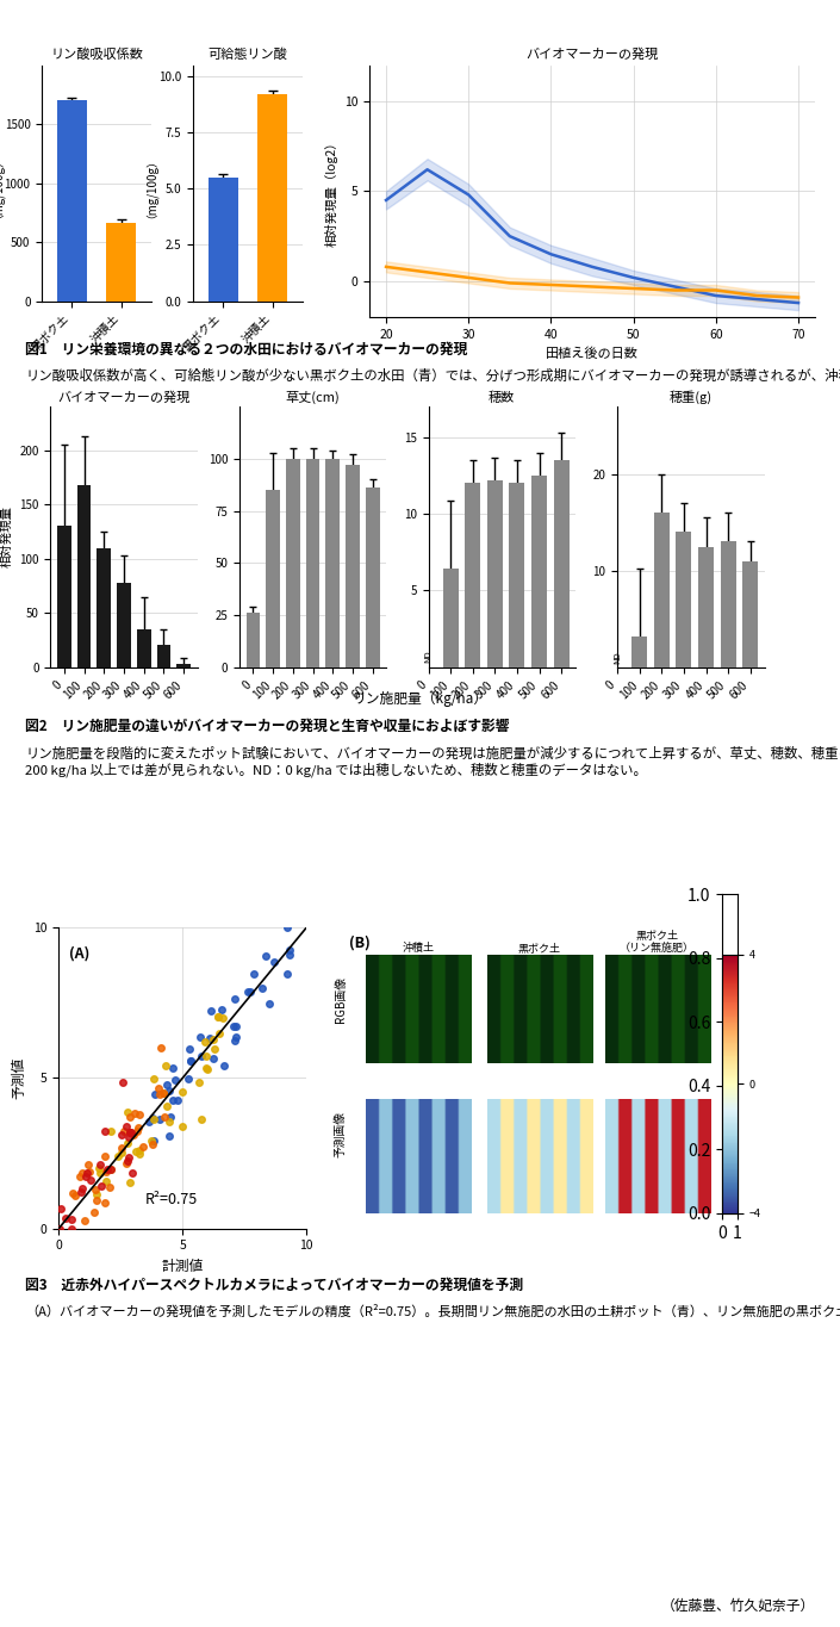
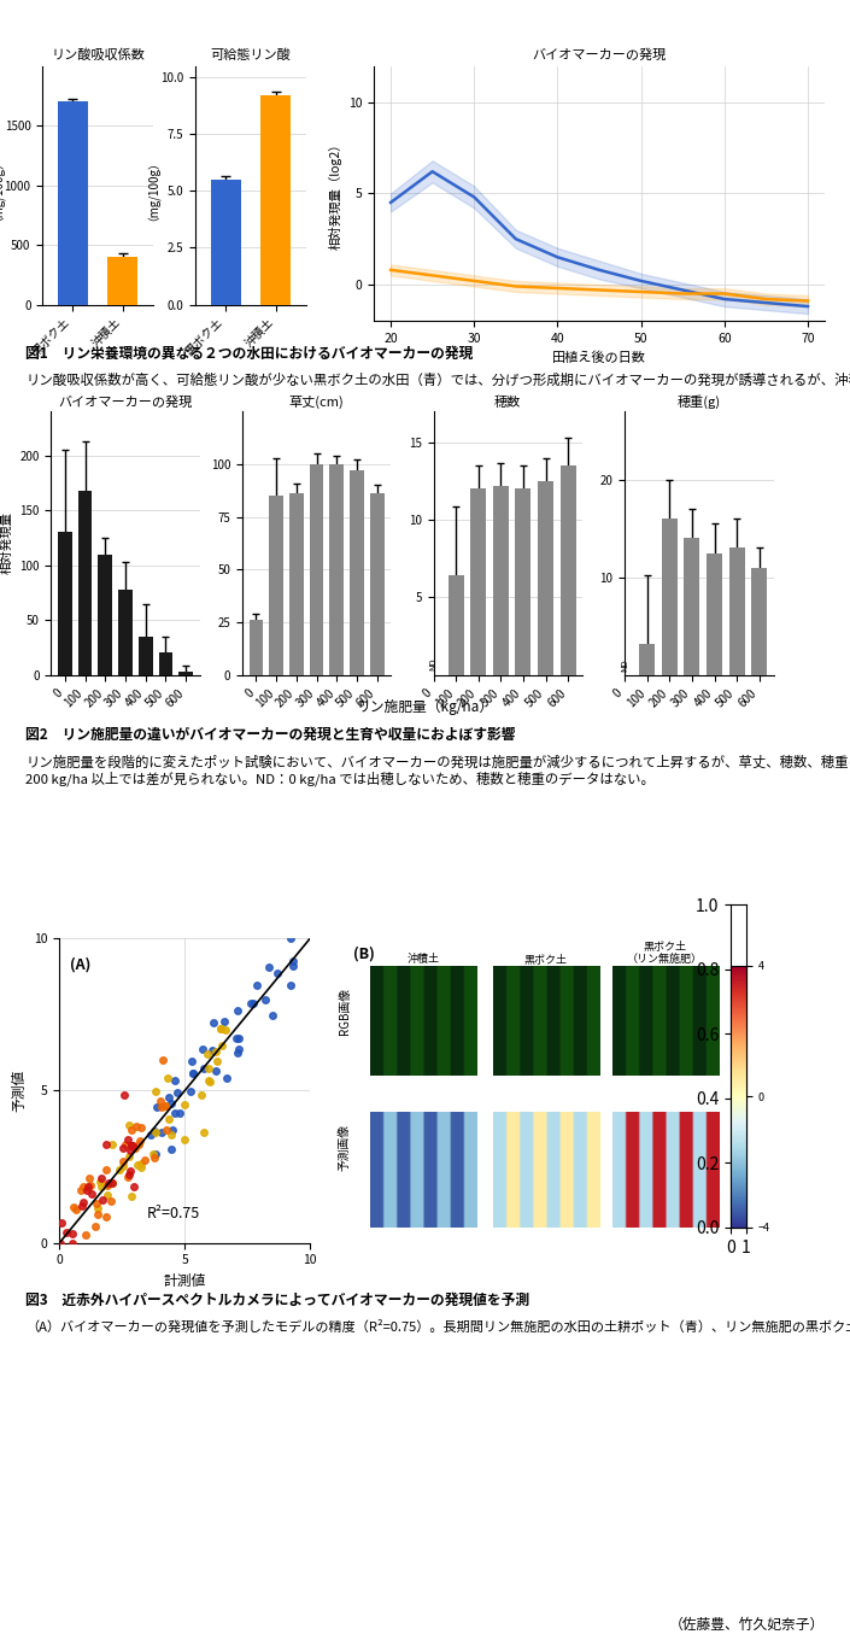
リン酸吸収係数/沖積土: 660 -> 400
草丈(cm)/200: 100 -> 86
